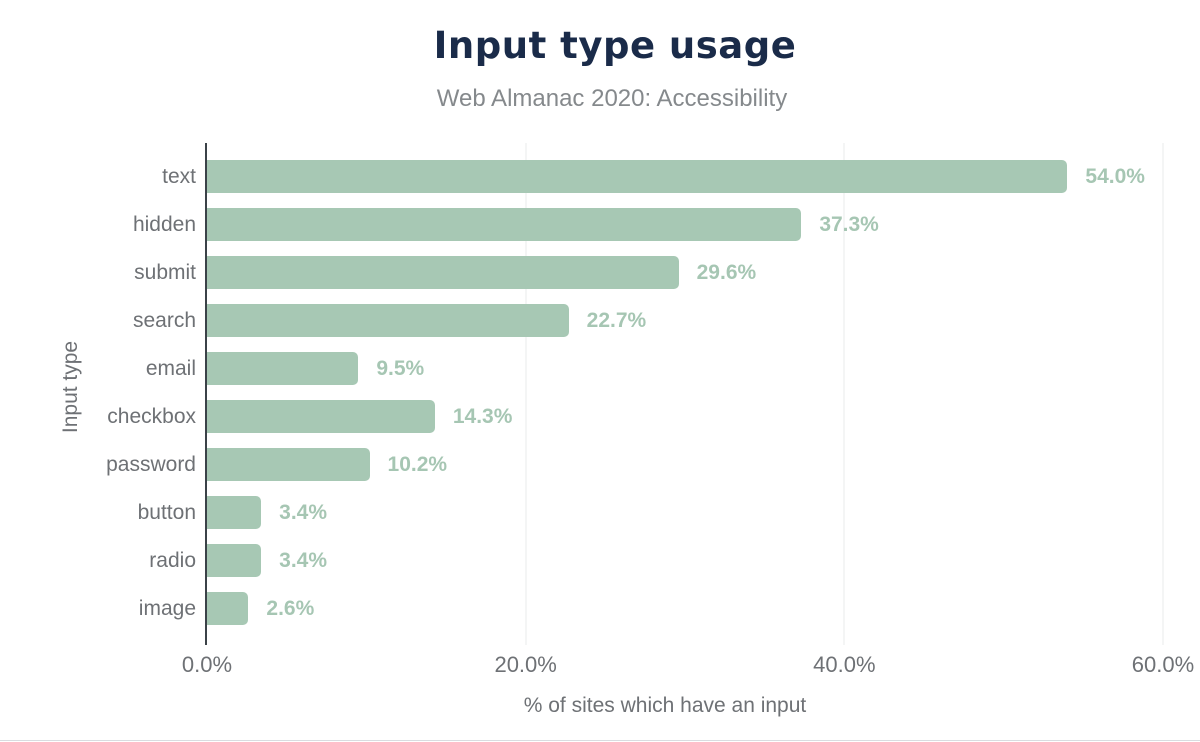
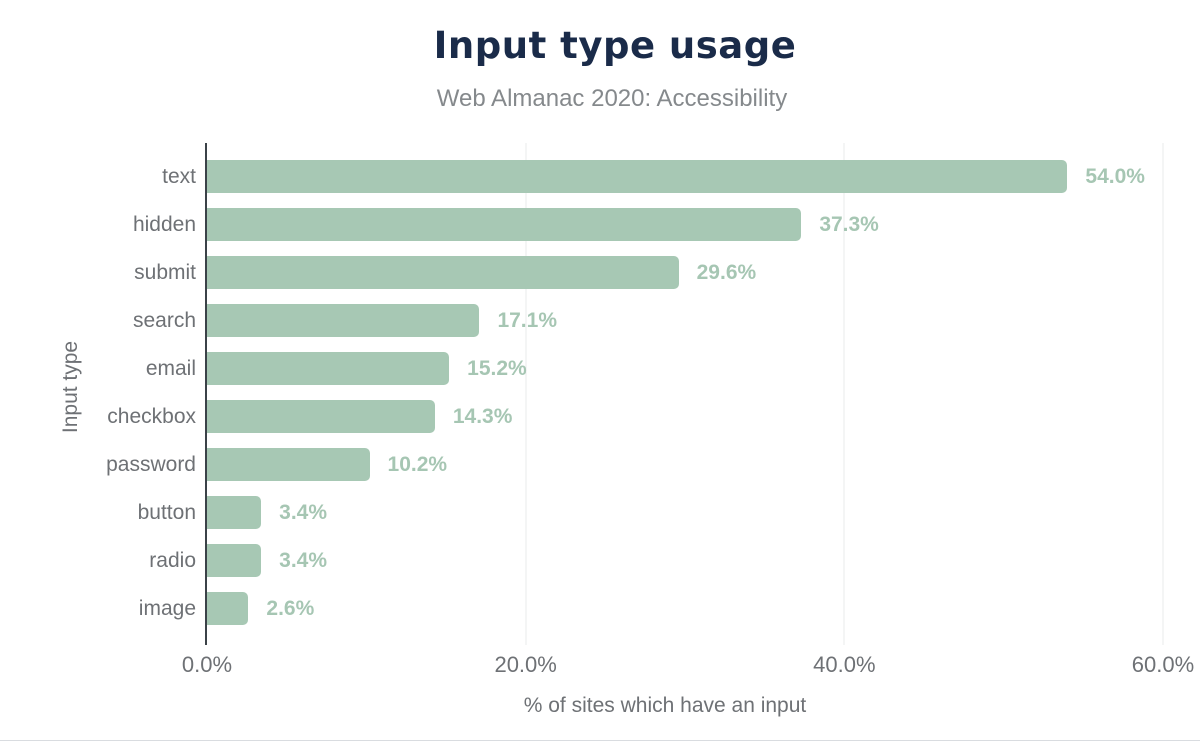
search: 22.7% -> 17.1%
email: 9.5% -> 15.2%
